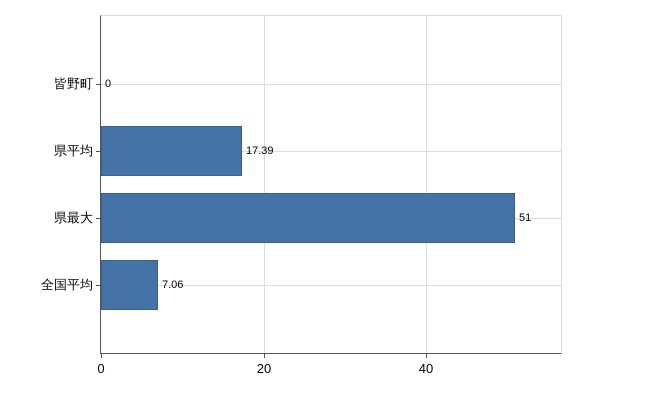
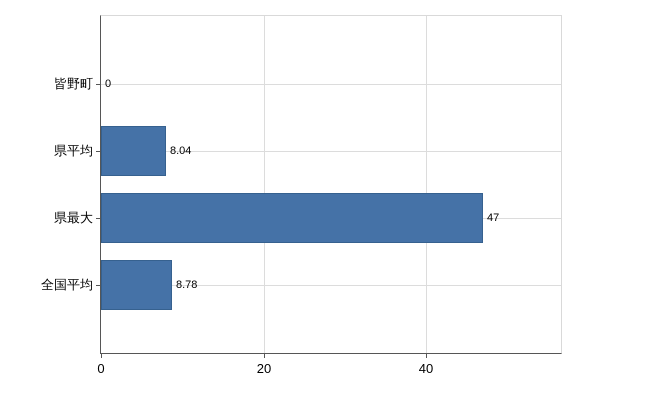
県平均: 17.39 -> 8.04
県最大: 51 -> 47
全国平均: 7.06 -> 8.78
